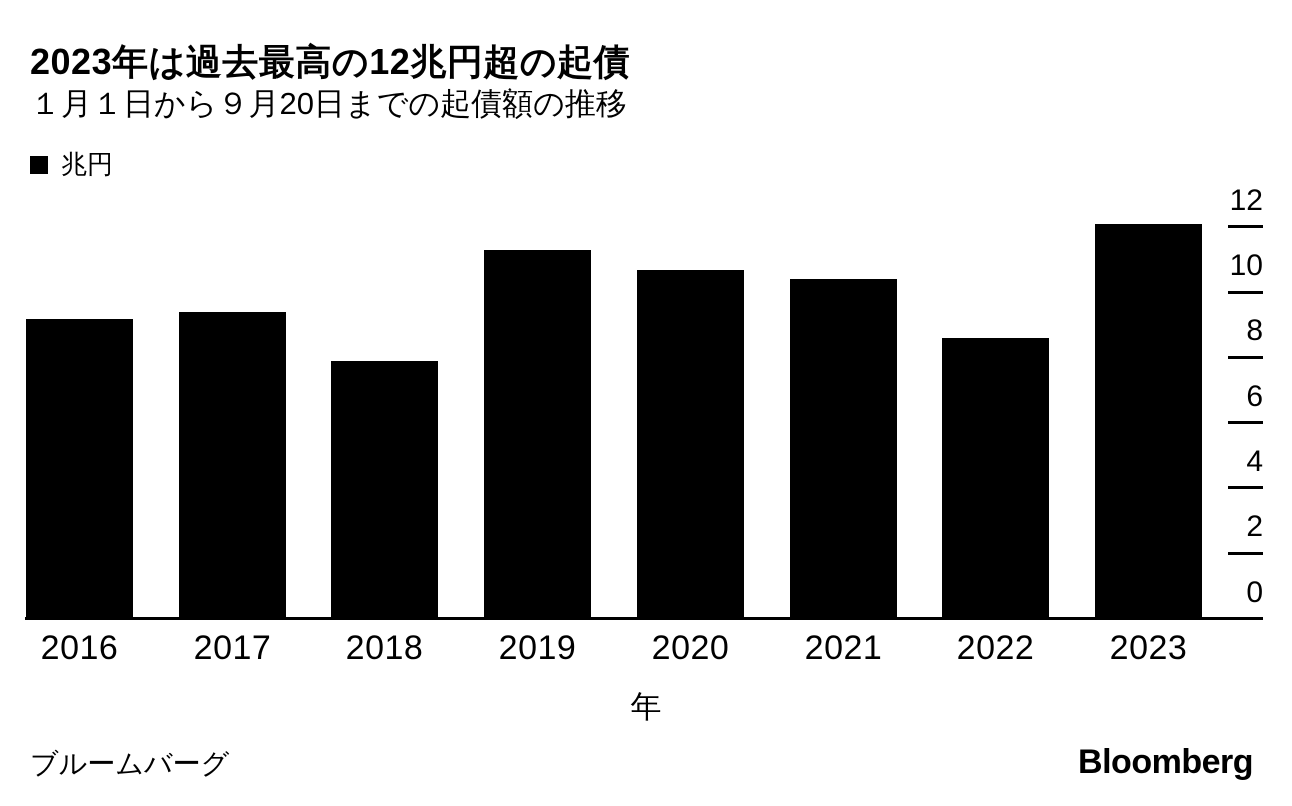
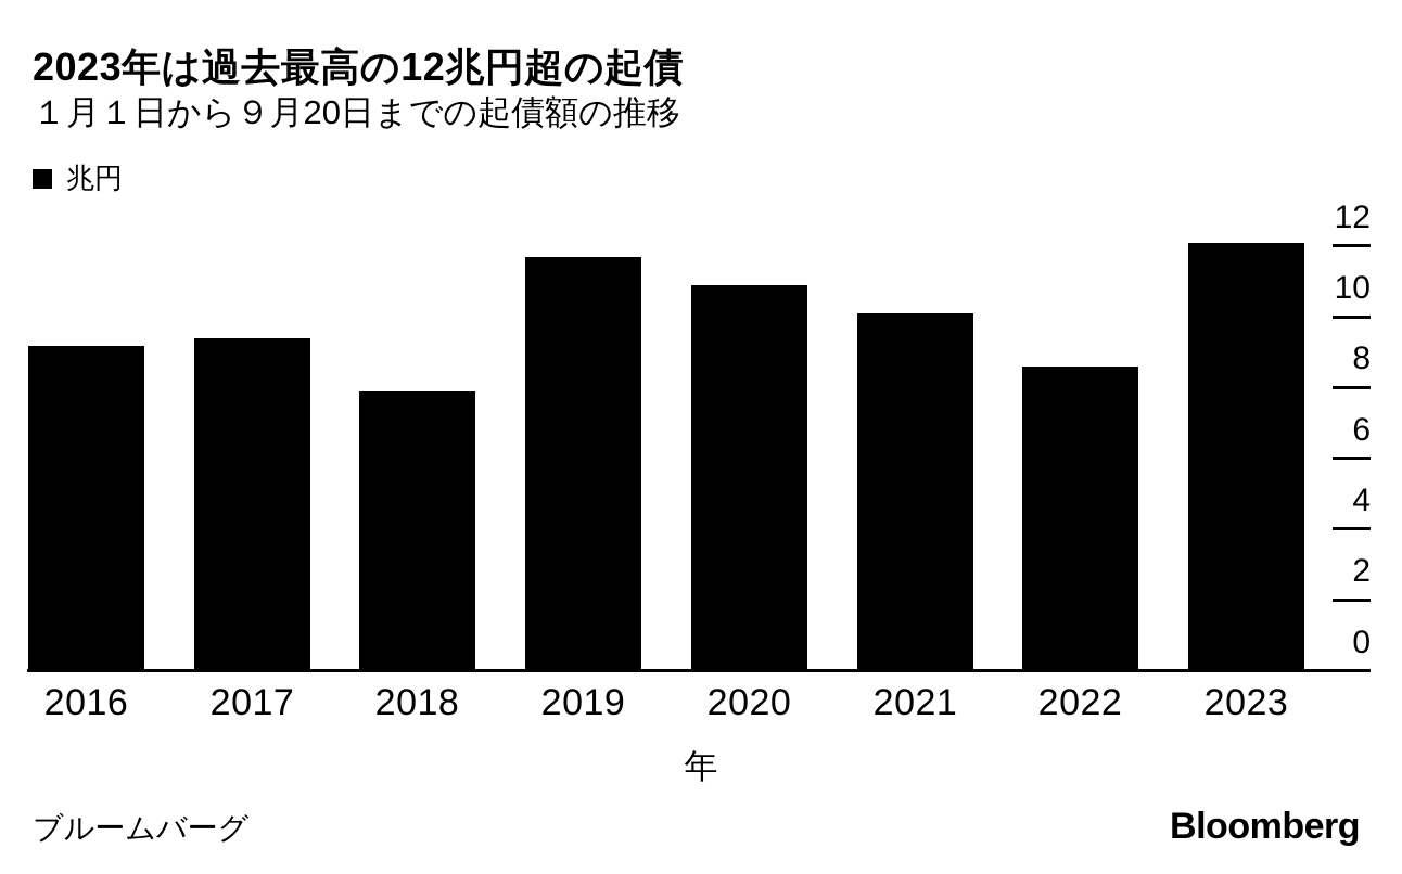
2019: 11.3 -> 11.7
2020: 10.7 -> 10.9
2021: 10.4 -> 10.1
